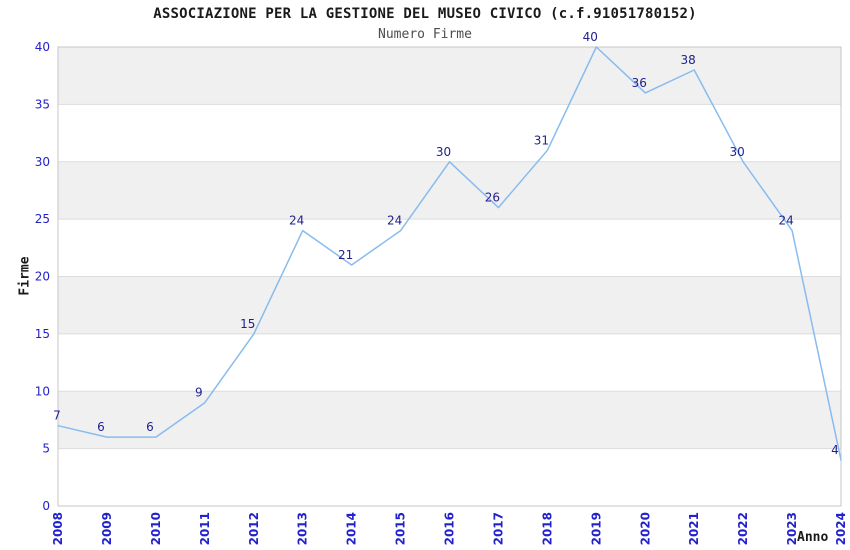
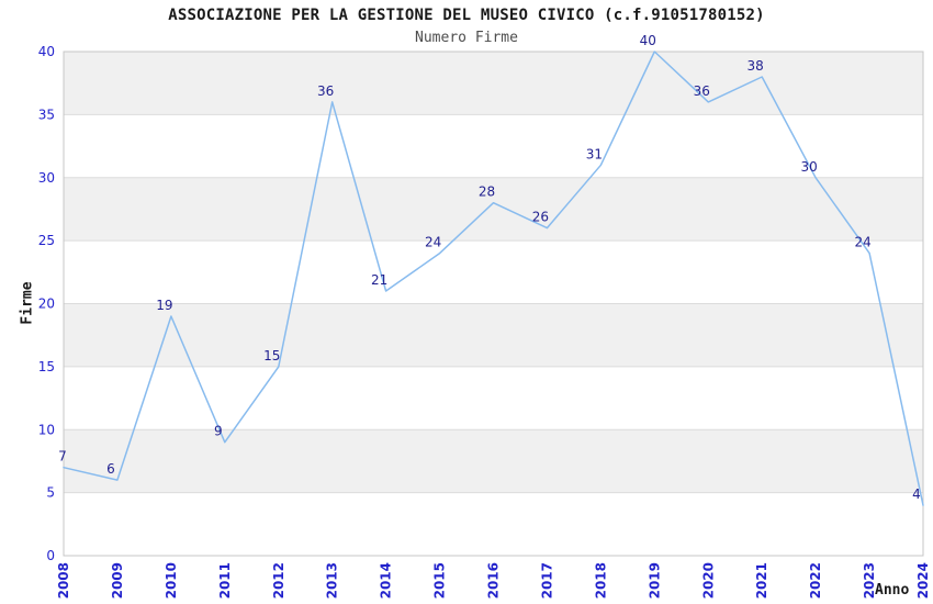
2010: 6 -> 19
2013: 24 -> 36
2016: 30 -> 28
